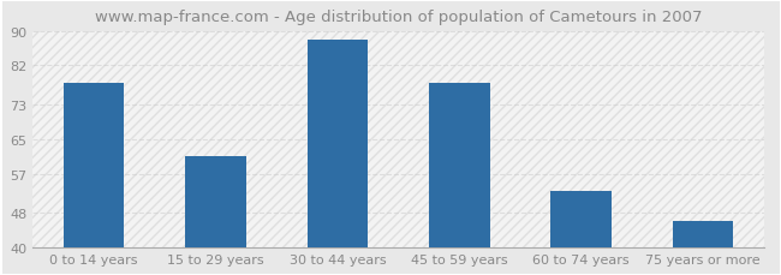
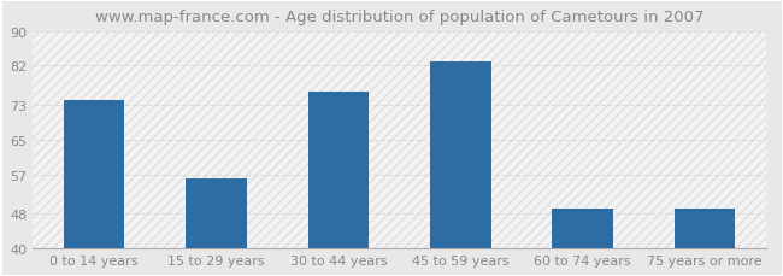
0 to 14 years: 78 -> 74
15 to 29 years: 61 -> 56
30 to 44 years: 88 -> 76
45 to 59 years: 78 -> 83
60 to 74 years: 53 -> 49
75 years or more: 46 -> 49
